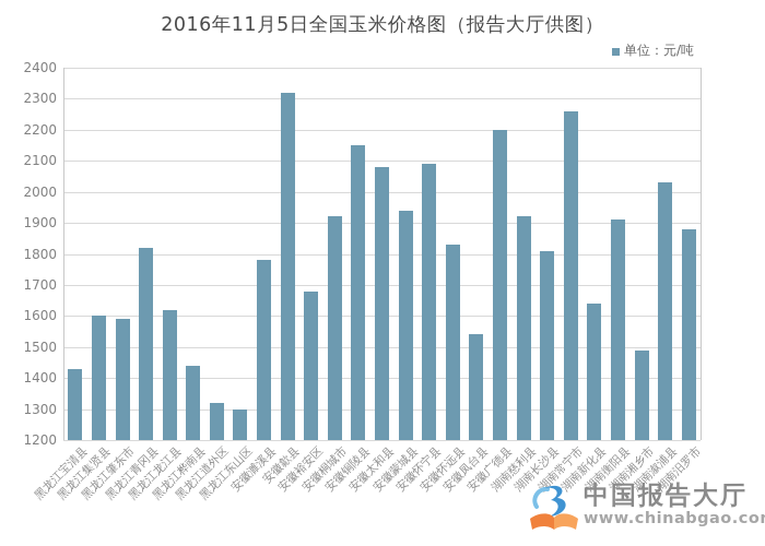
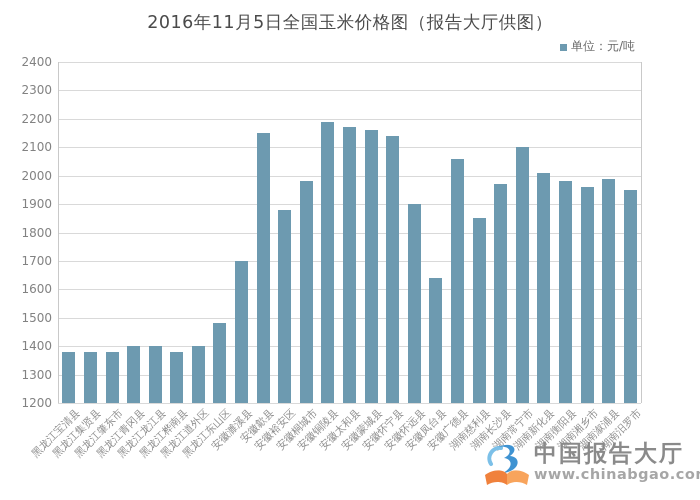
黑龙江宝清县: 1430 -> 1380
黑龙江集贤县: 1600 -> 1380
黑龙江肇东市: 1590 -> 1380
黑龙江青冈县: 1820 -> 1400
黑龙江龙江县: 1620 -> 1400
黑龙江桦南县: 1440 -> 1380
黑龙江道外区: 1320 -> 1400
黑龙江东山区: 1300 -> 1480
安徽濉溪县: 1780 -> 1700
安徽歙县: 2320 -> 2150
安徽裕安区: 1680 -> 1880
安徽桐城市: 1920 -> 1980
安徽铜陵县: 2150 -> 2190
安徽太和县: 2080 -> 2170
安徽蒙城县: 1940 -> 2160
安徽怀宁县: 2090 -> 2140
安徽怀远县: 1830 -> 1900
安徽凤台县: 1540 -> 1640
安徽广德县: 2200 -> 2060
湖南慈利县: 1920 -> 1850
湖南长沙县: 1810 -> 1970
湖南常宁市: 2260 -> 2100
湖南新化县: 1640 -> 2010
湖南衡阳县: 1910 -> 1980
湖南湘乡市: 1490 -> 1960
湖南溆浦县: 2030 -> 1990
湖南汨罗市: 1880 -> 1950
